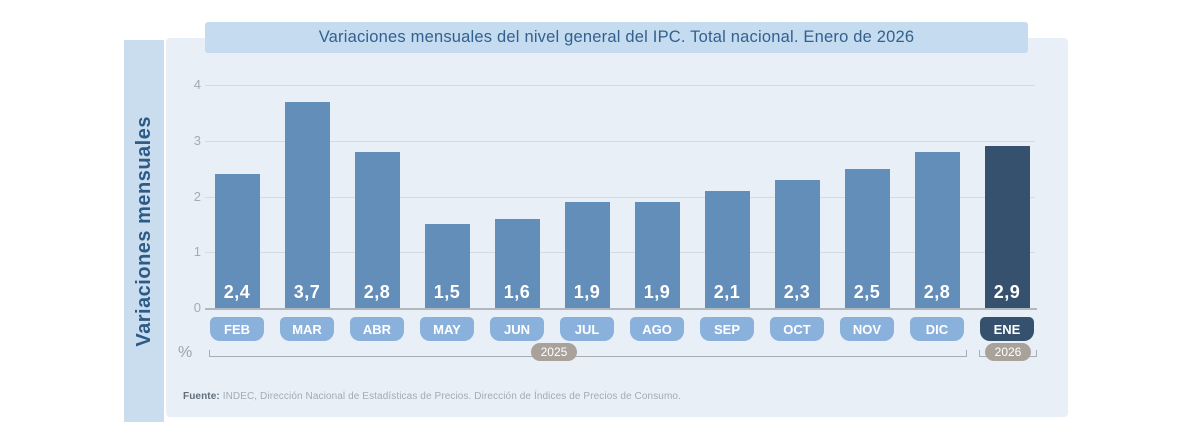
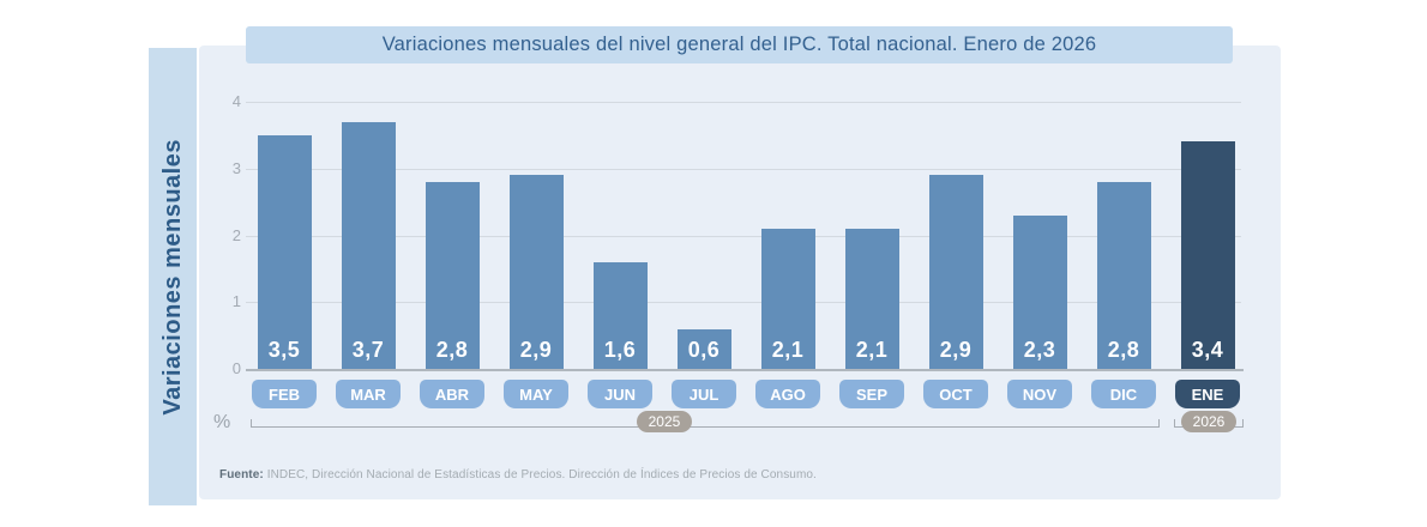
FEB: 2,4 -> 3,5
MAY: 1,5 -> 2,9
JUL: 1,9 -> 0,6
AGO: 1,9 -> 2,1
OCT: 2,3 -> 2,9
NOV: 2,5 -> 2,3
ENE: 2,9 -> 3,4
